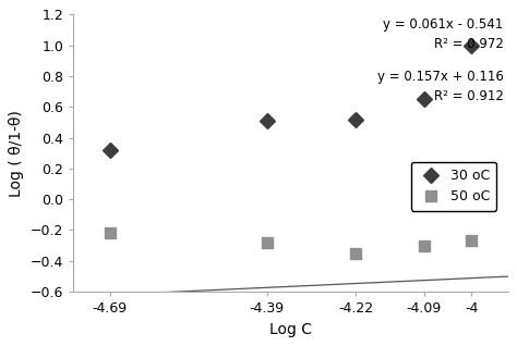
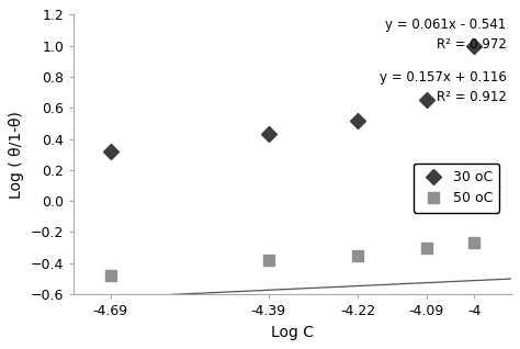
50 oC/-4.69: -0.22 -> -0.48
30 oC/-4.39: 0.51 -> 0.43
50 oC/-4.39: -0.28 -> -0.38
